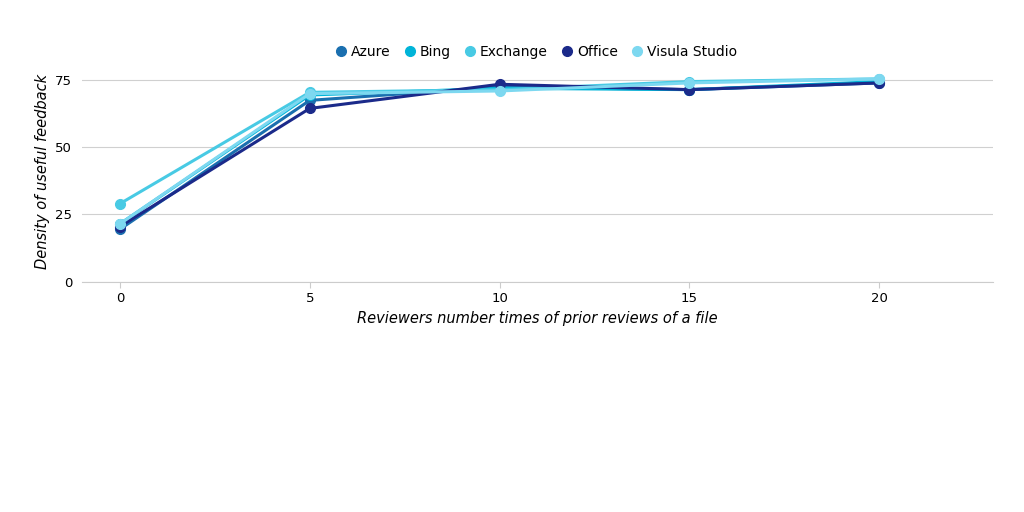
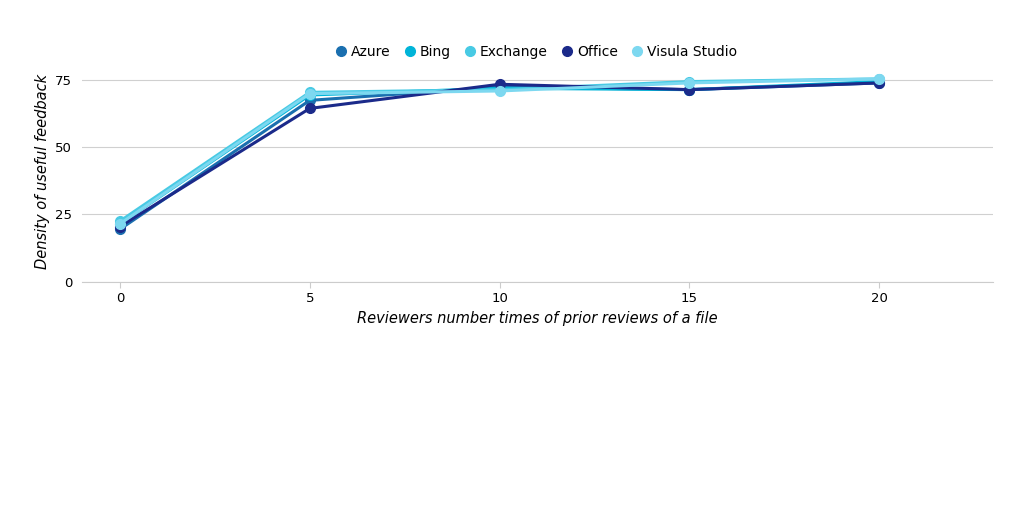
Exchange/0: 29.0 -> 22.5
